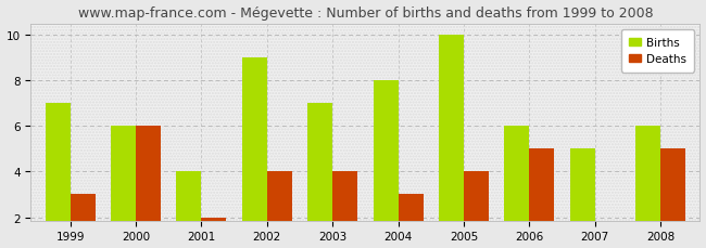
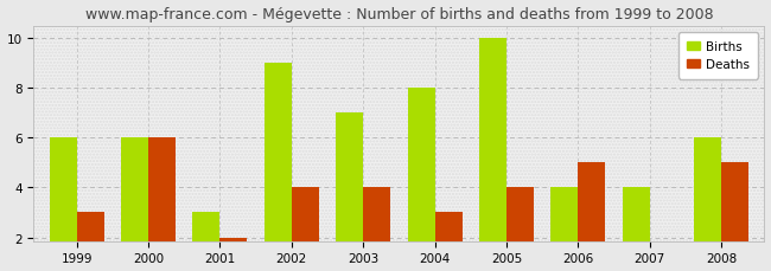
Births/1999: 7 -> 6
Births/2001: 4 -> 3
Births/2006: 6 -> 4
Births/2007: 5 -> 4
